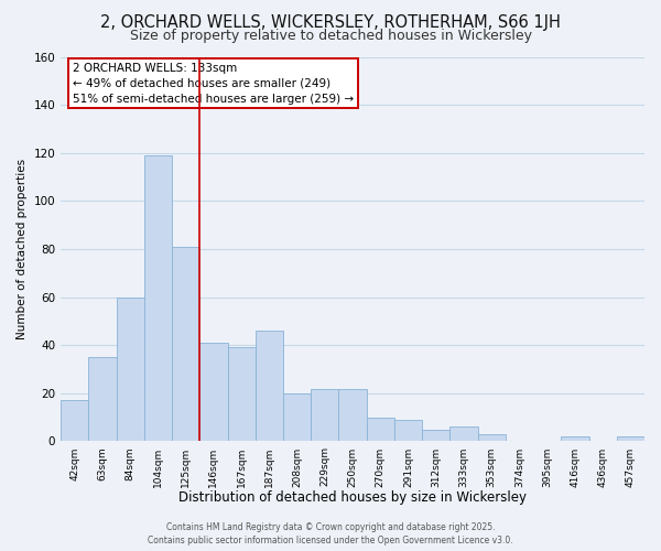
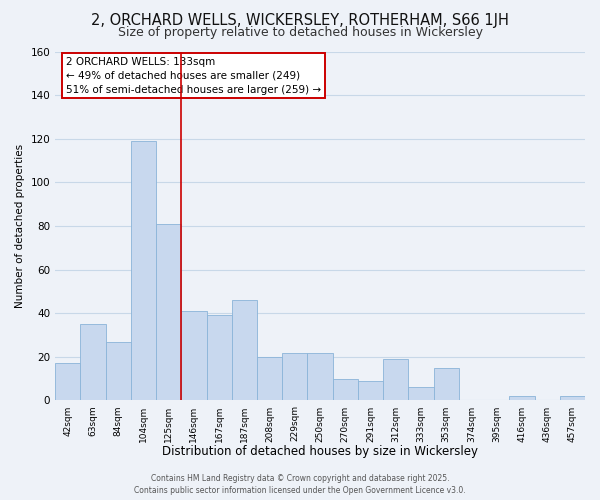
84sqm: 60 -> 27
312sqm: 5 -> 19
353sqm: 3 -> 15
